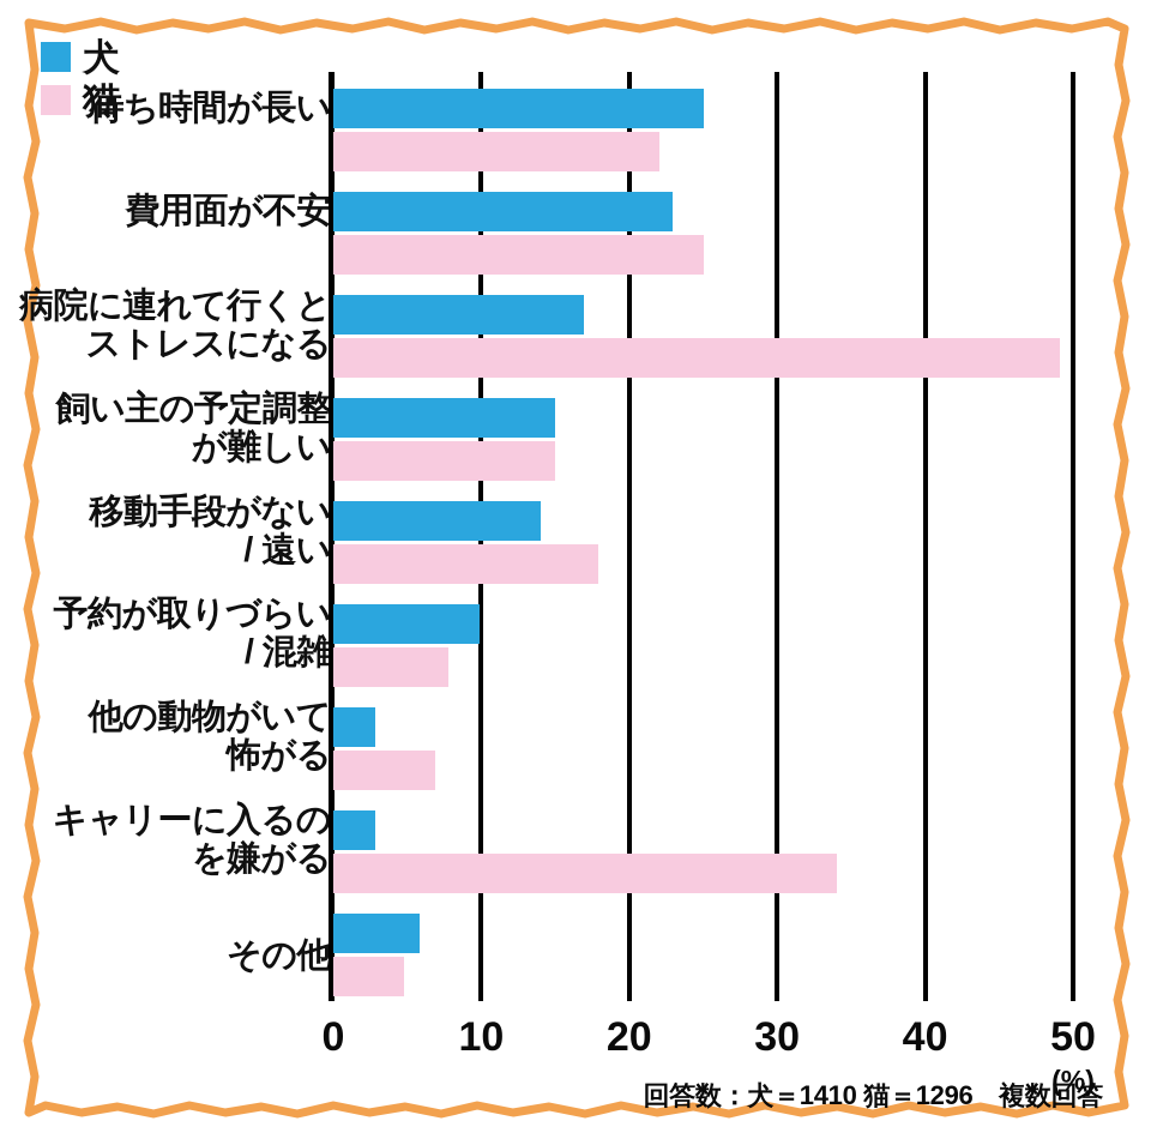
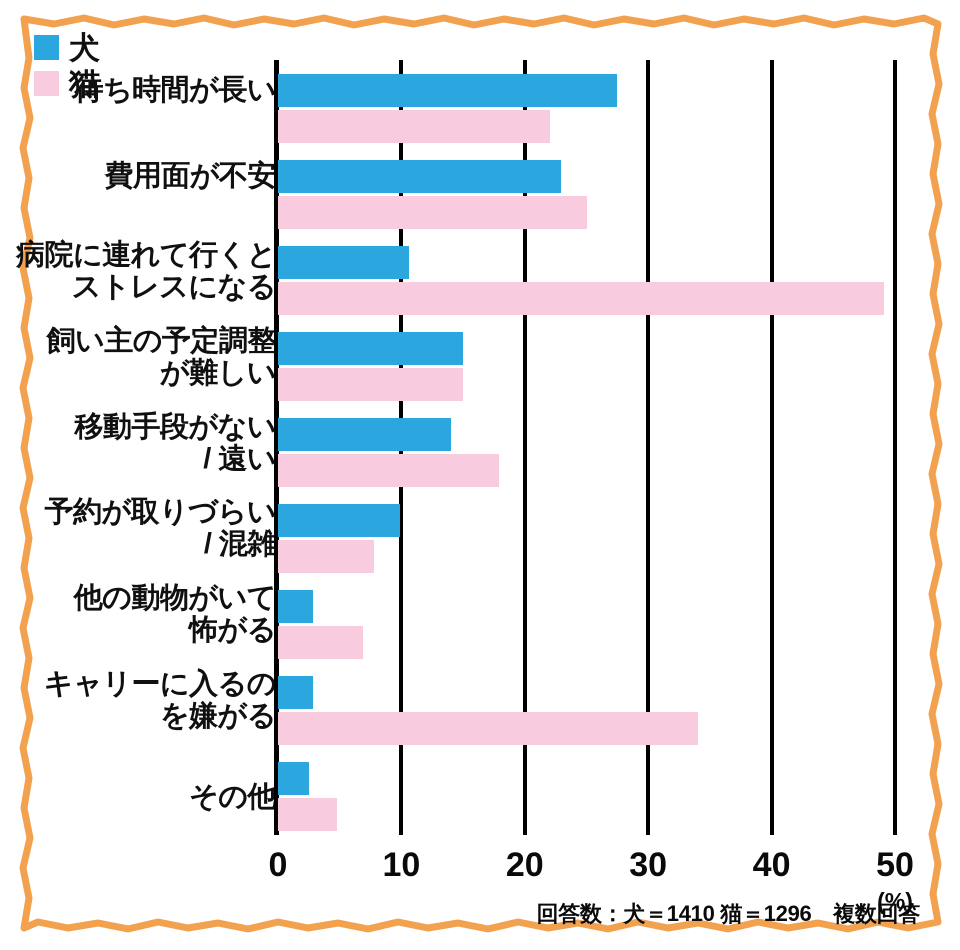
犬/待ち時間が長い: 25.0 -> 27.5
犬/病院に連れて行くと ストレスになる: 16.9 -> 10.6
犬/その他: 5.8 -> 2.5
